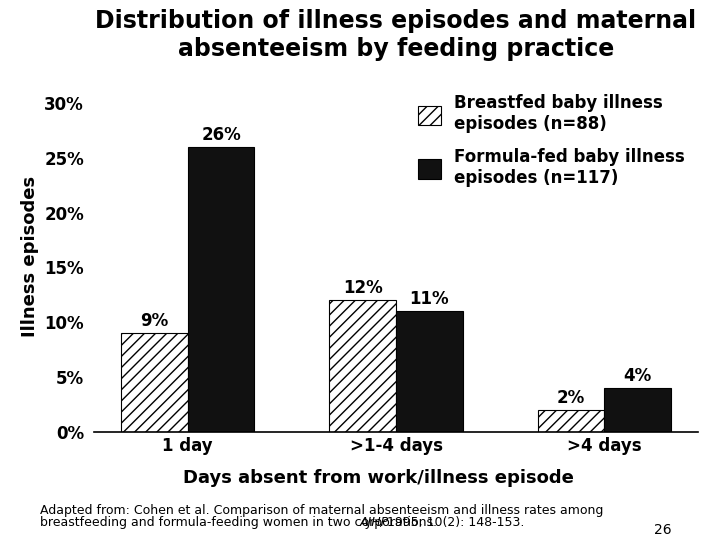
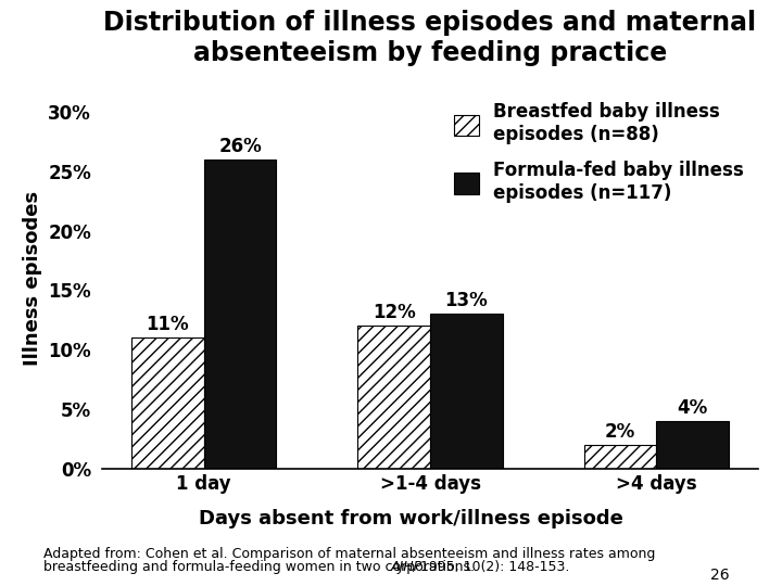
Breastfed baby illness episodes (n=88)/1 day: 9% -> 11%
Formula-fed baby illness episodes (n=117)/>1-4 days: 11% -> 13%
